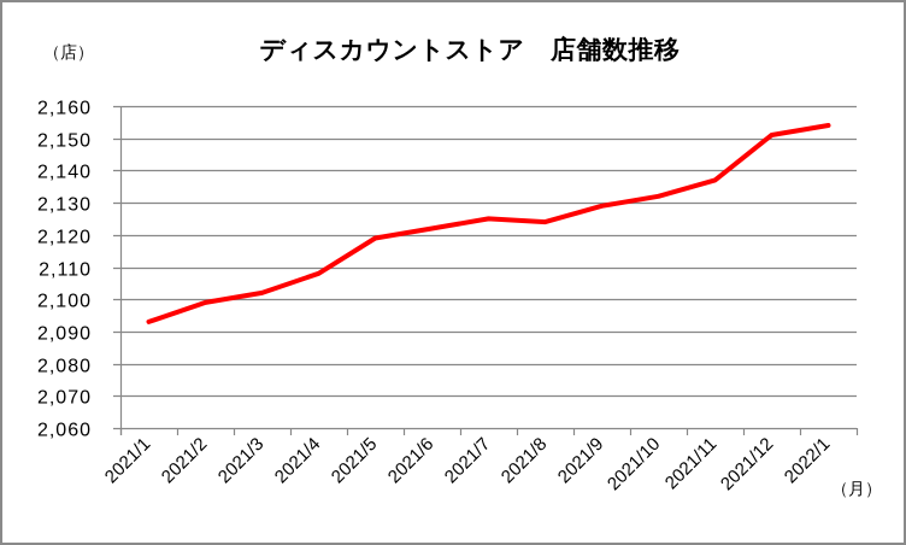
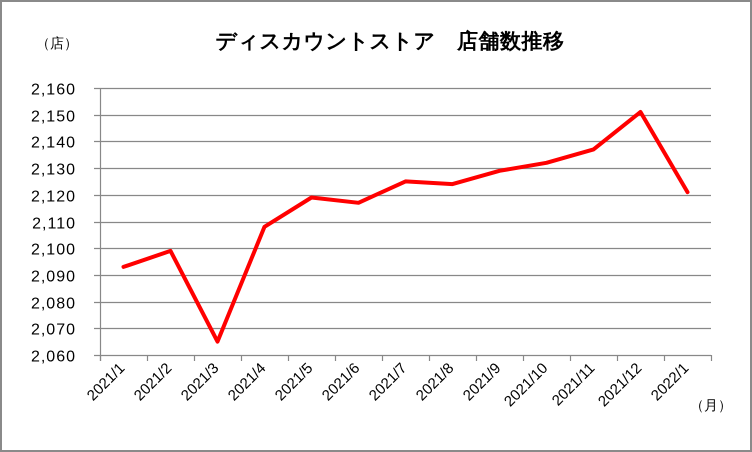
2021/3: 2102 -> 2065
2021/6: 2122 -> 2117
2022/1: 2154 -> 2121
